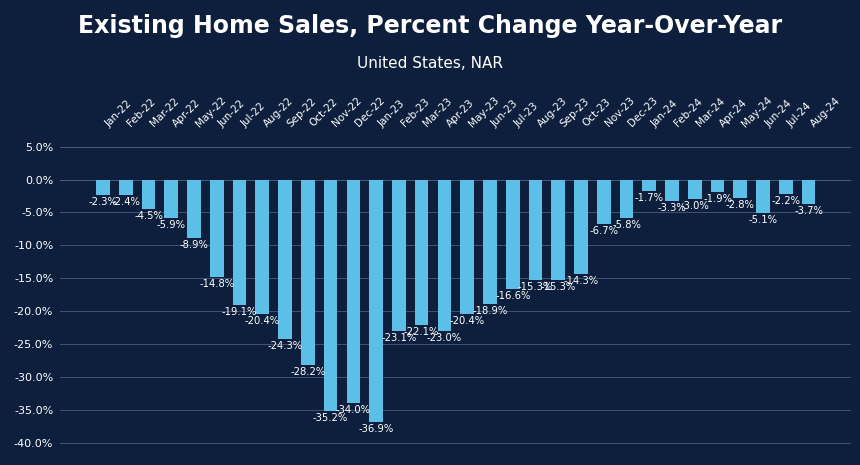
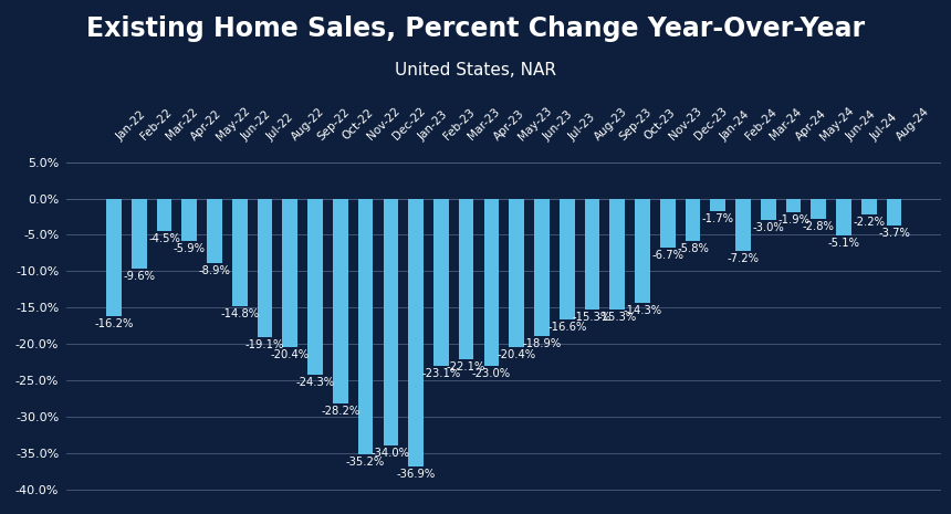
Jan-22: -2.3% -> -16.2%
Feb-22: -2.4% -> -9.6%
Feb-24: -3.3% -> -7.2%
